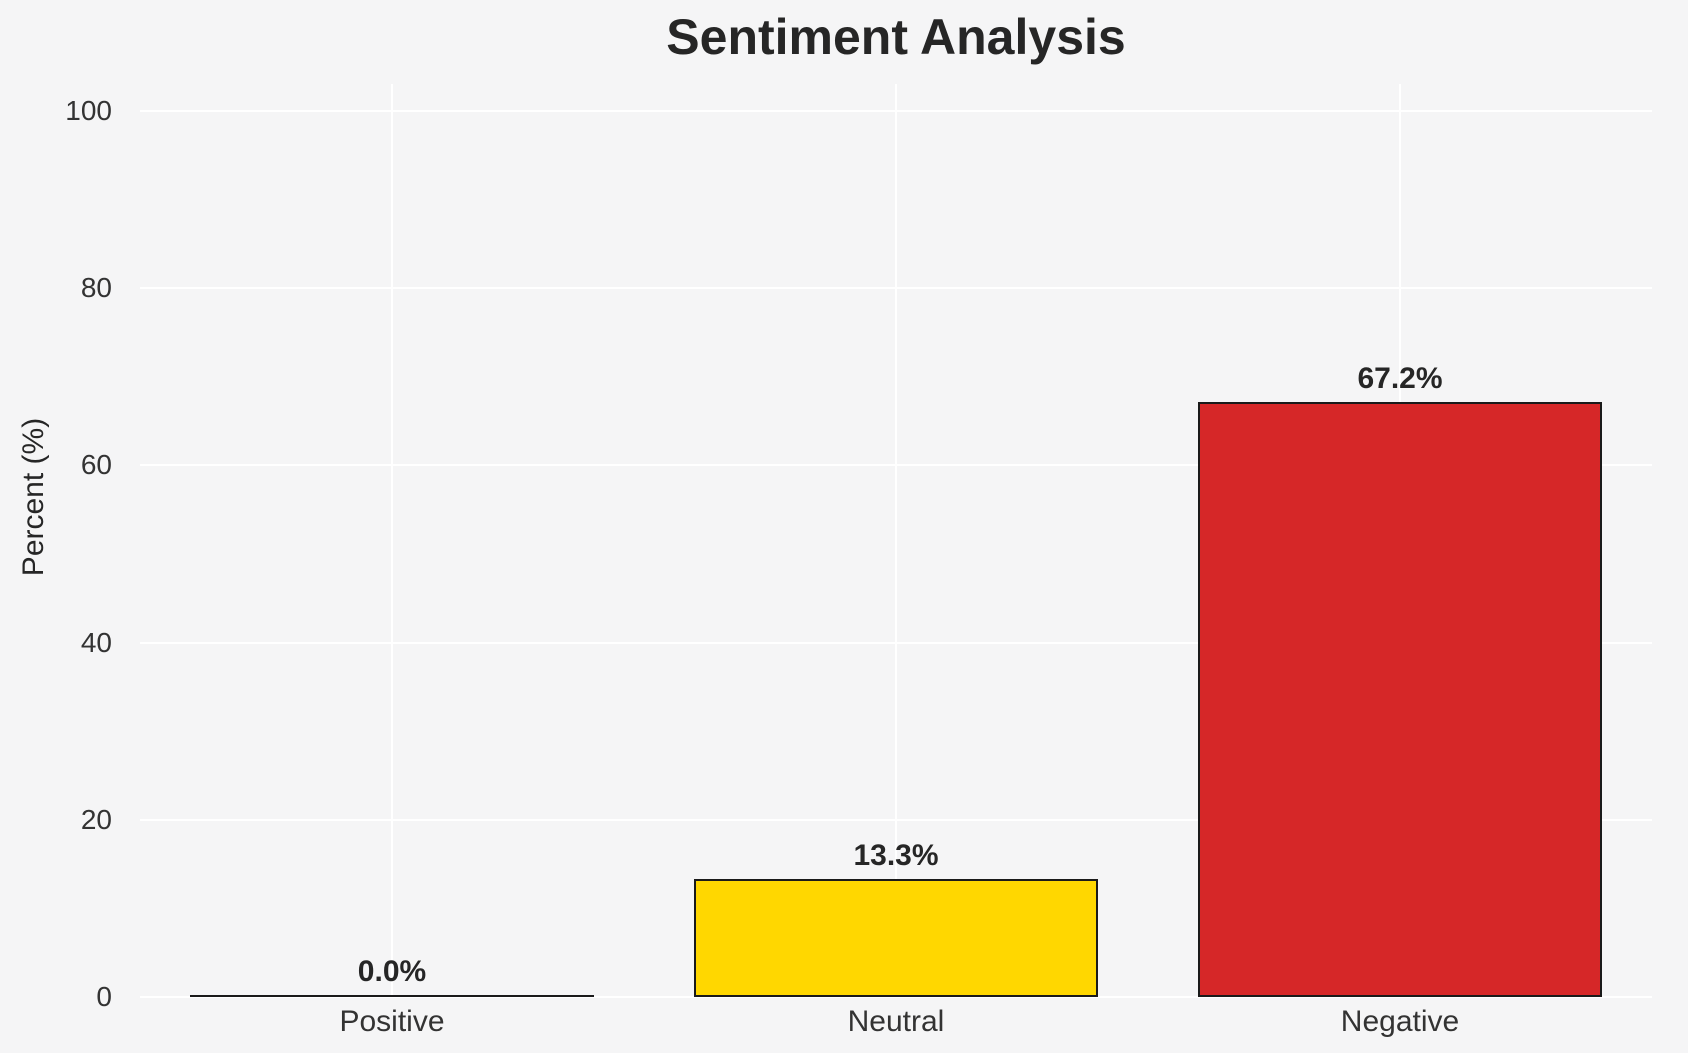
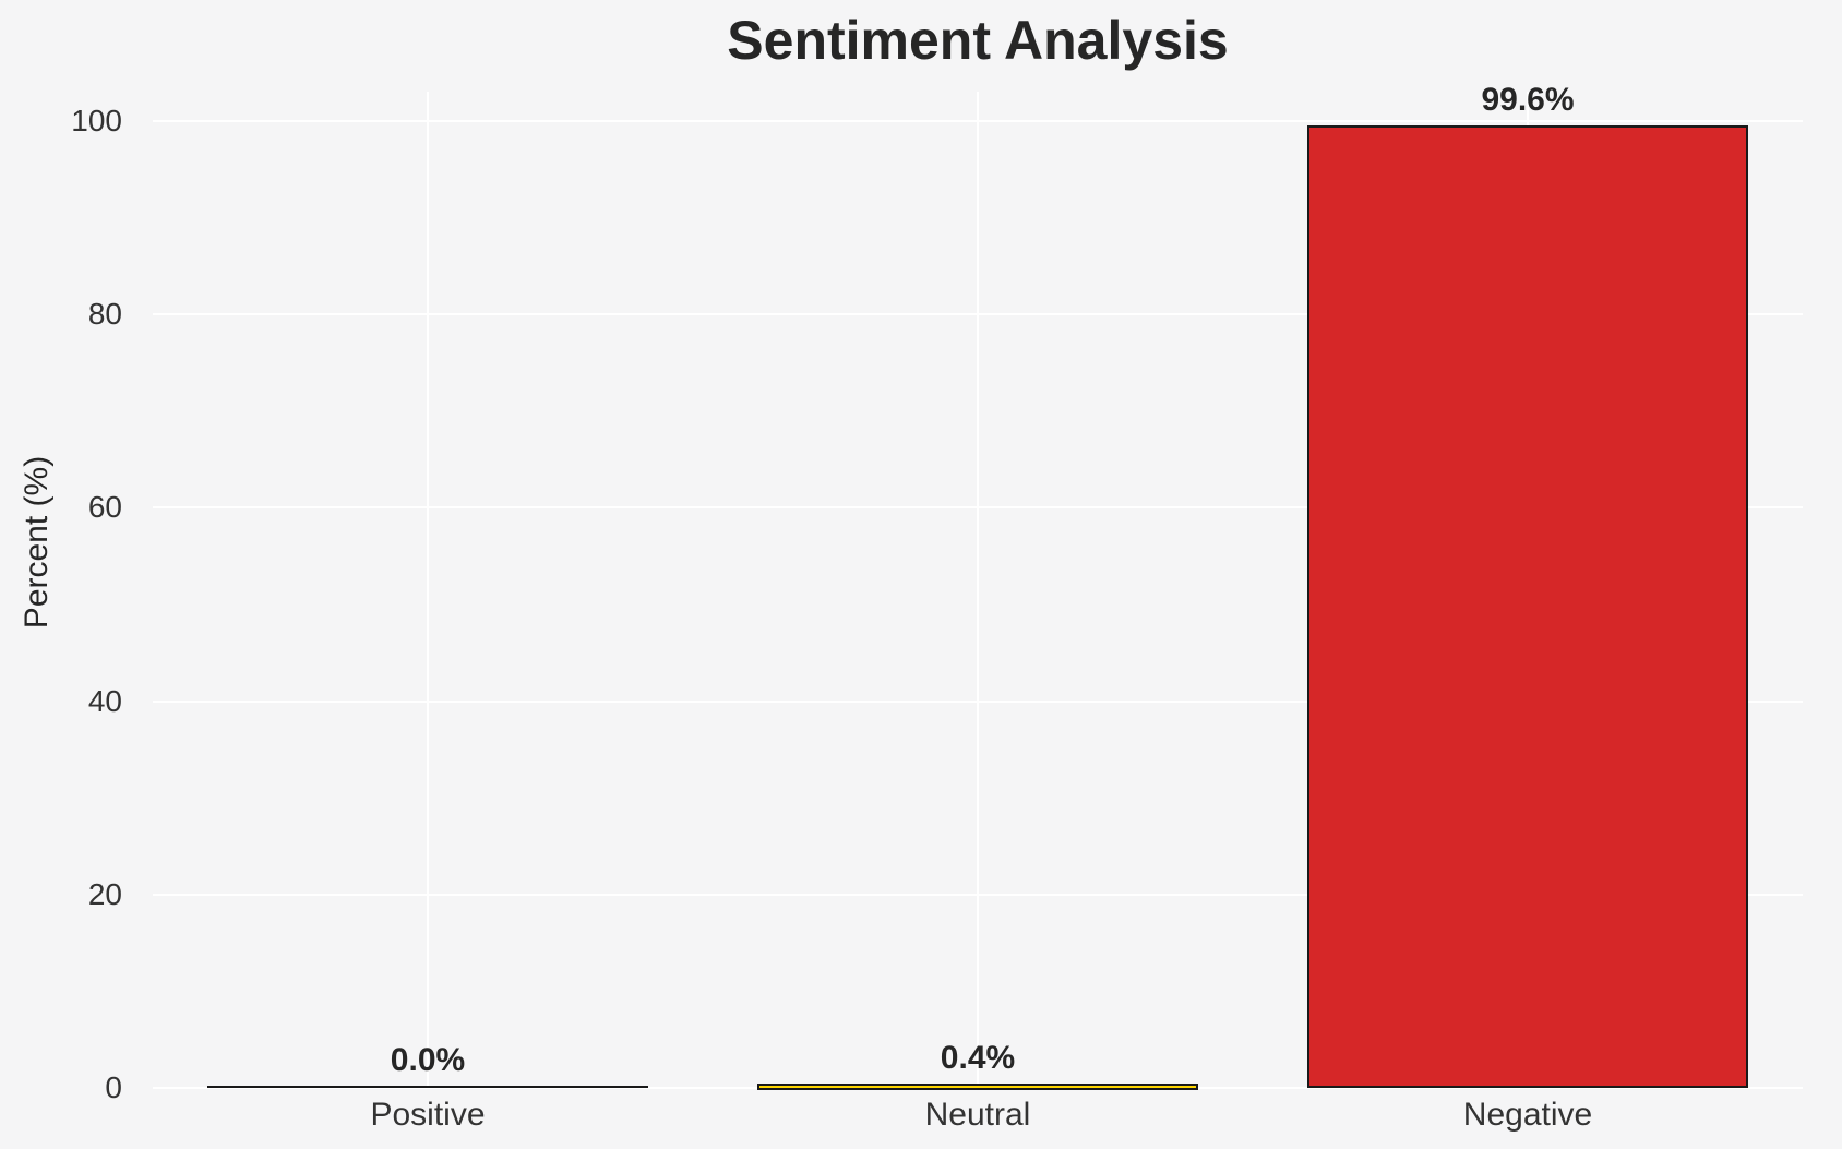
Neutral: 13.3% -> 0.4%
Negative: 67.2% -> 99.6%
